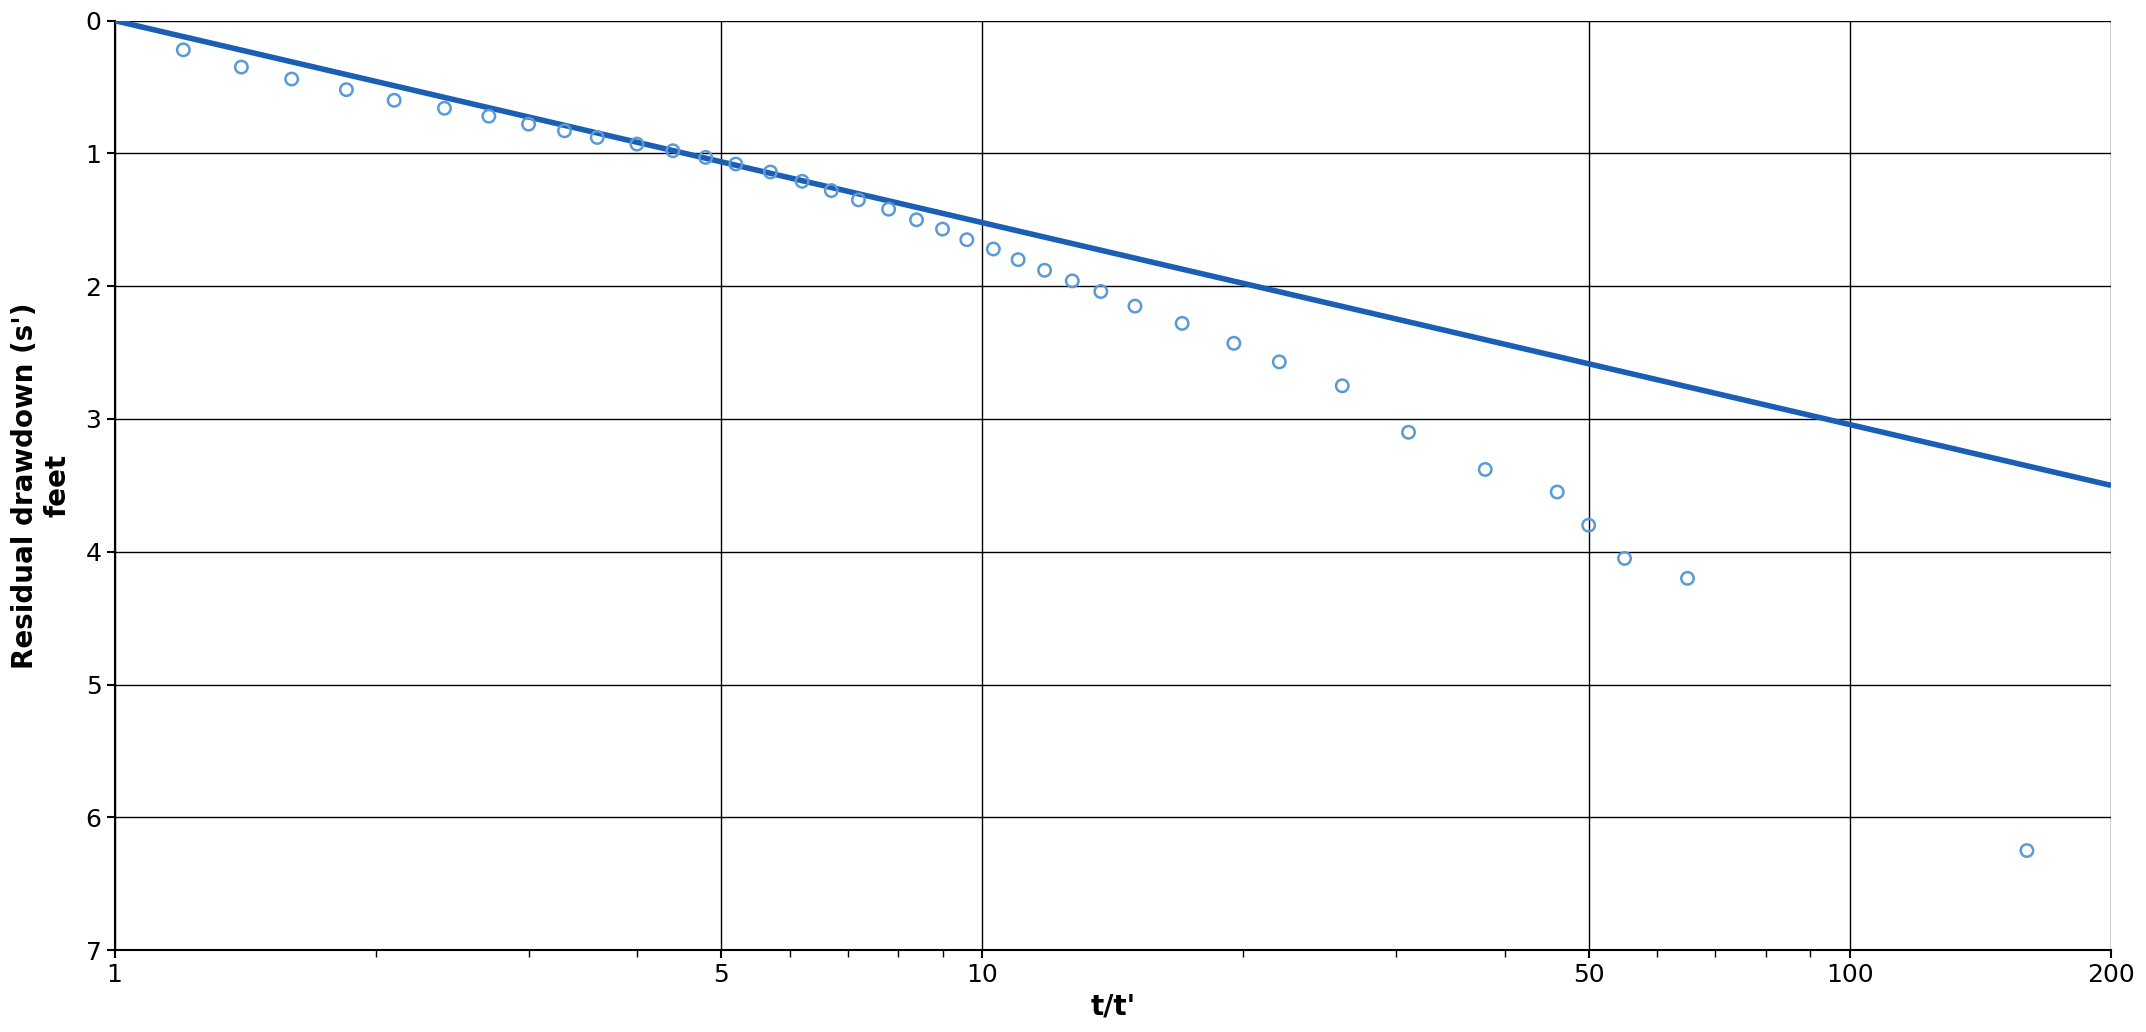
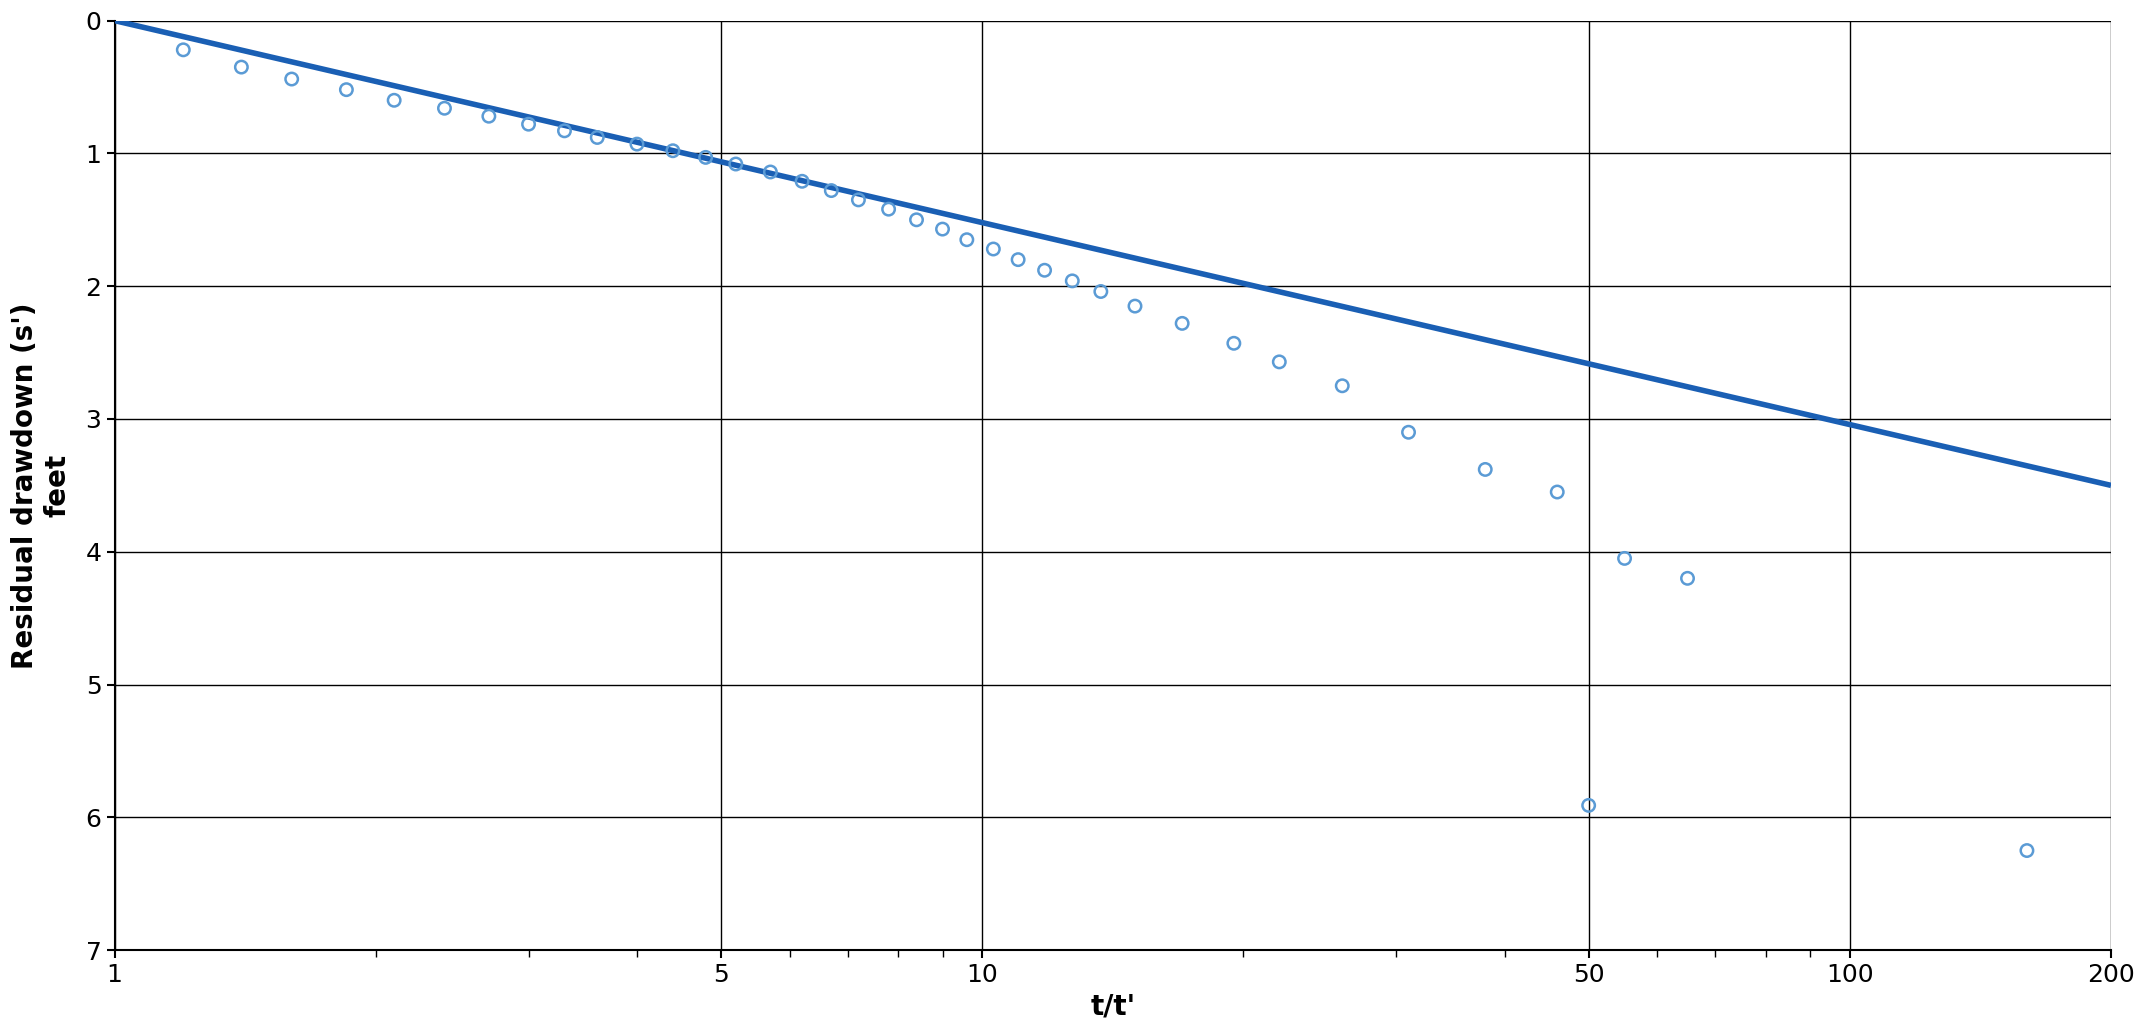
50: 3.80 -> 5.91
